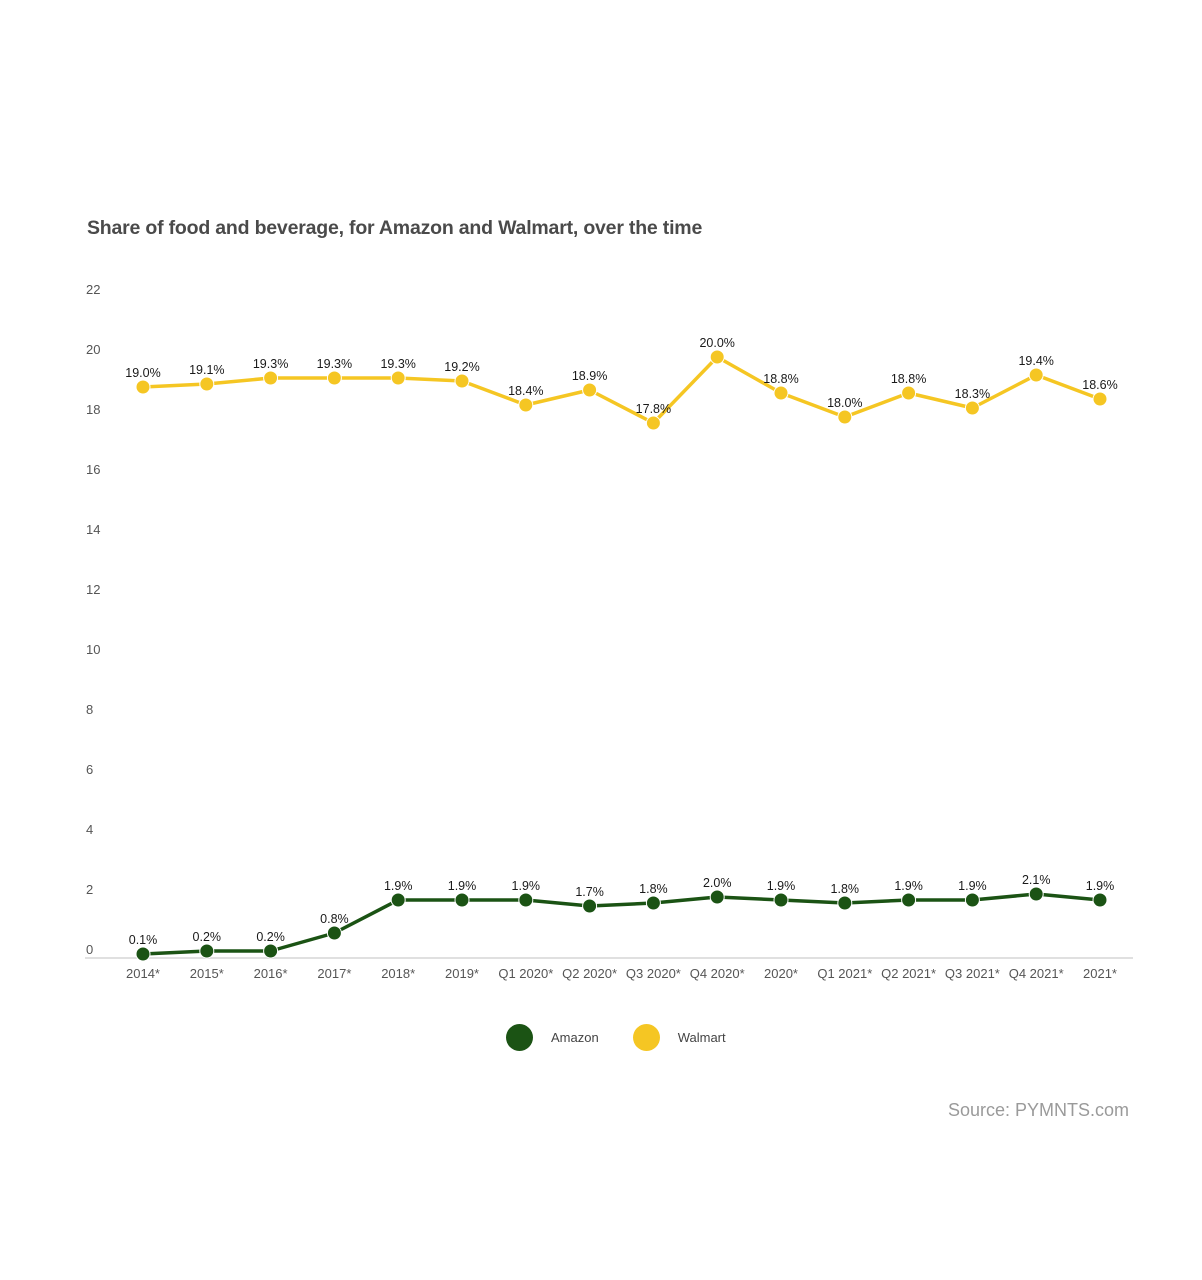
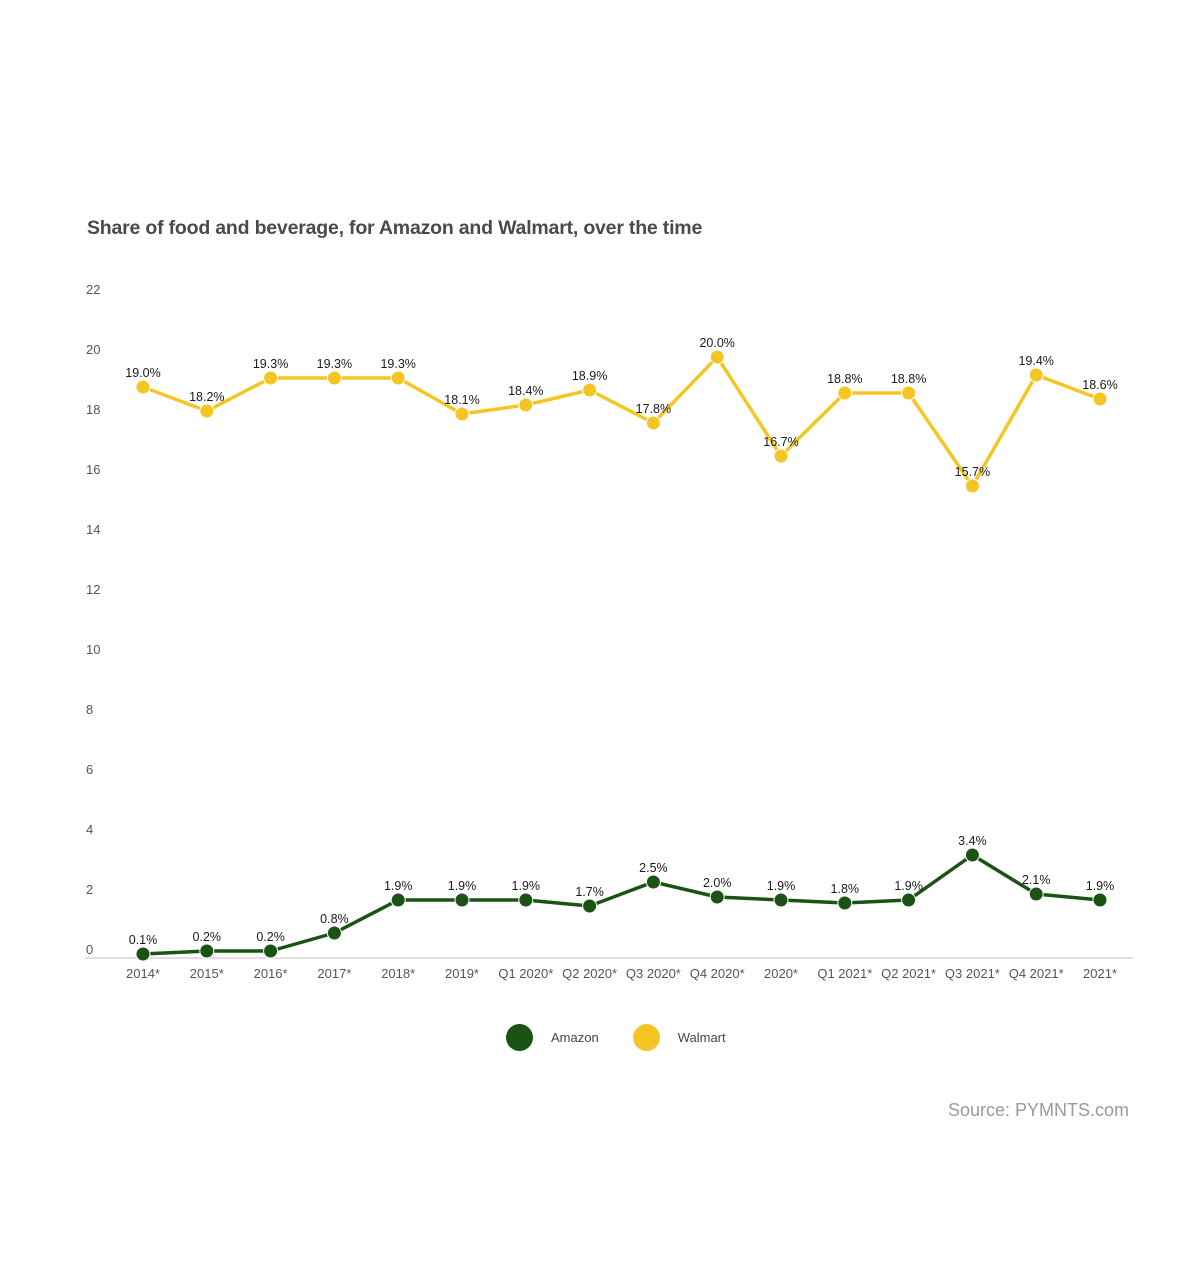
Walmart/2015*: 19.1% -> 18.2%
Walmart/2019*: 19.2% -> 18.1%
Amazon/Q3 2020*: 1.8% -> 2.5%
Walmart/2020*: 18.8% -> 16.7%
Walmart/Q1 2021*: 18.0% -> 18.8%
Amazon/Q3 2021*: 1.9% -> 3.4%
Walmart/Q3 2021*: 18.3% -> 15.7%
